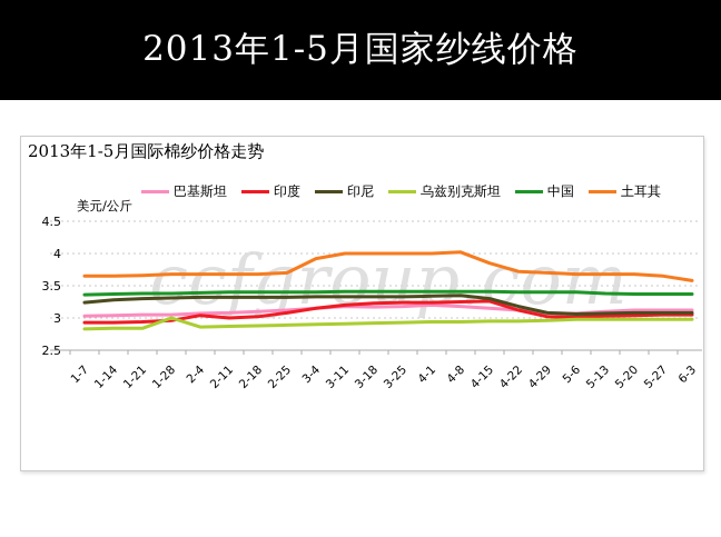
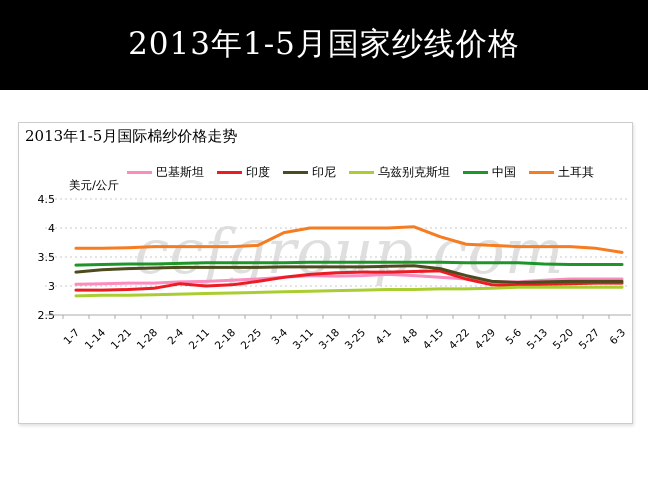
乌兹别克斯坦/1-28: 3.0 -> 2.9
